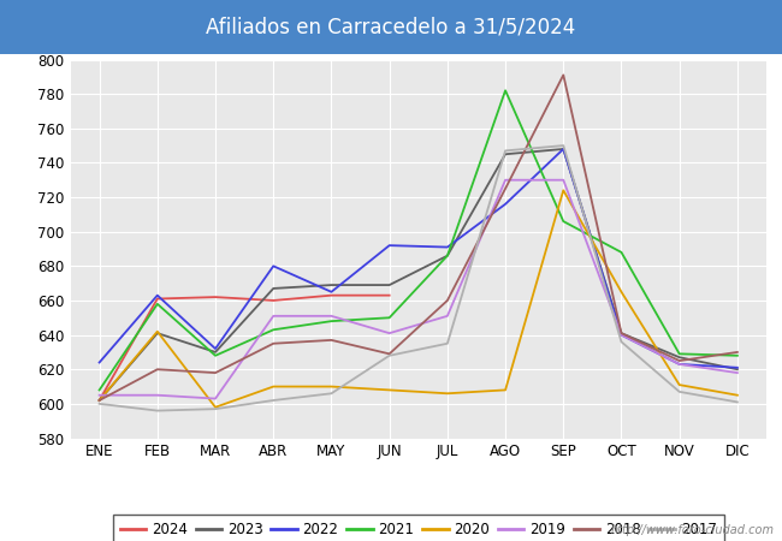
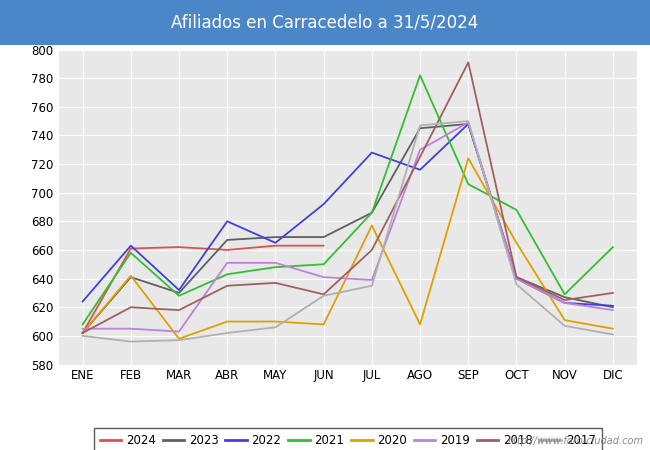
2022/JUL: 691 -> 728
2020/JUL: 606 -> 677
2019/JUL: 651 -> 639
2019/SEP: 730 -> 749
2021/DIC: 628 -> 662
